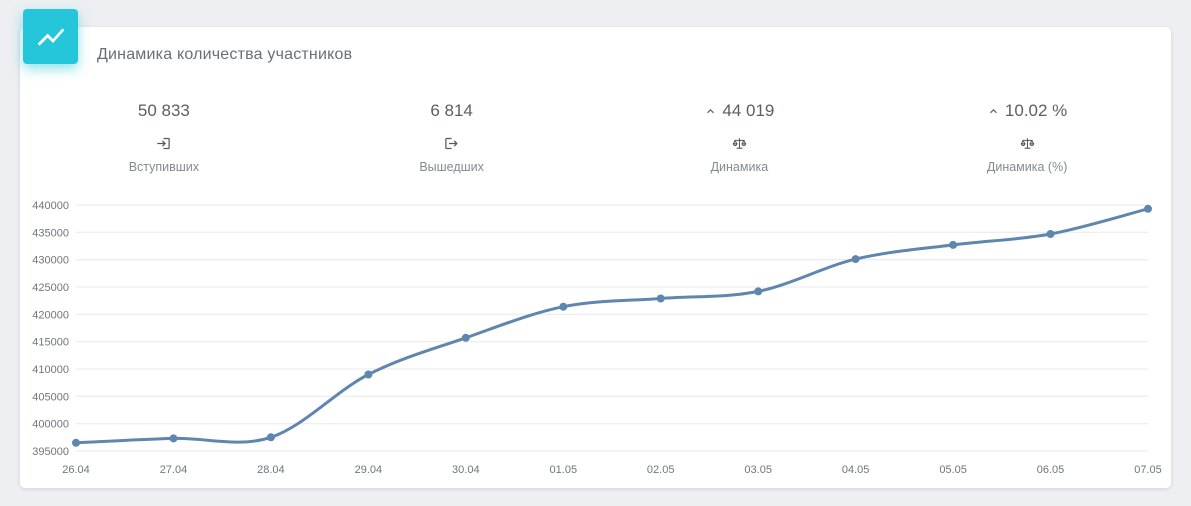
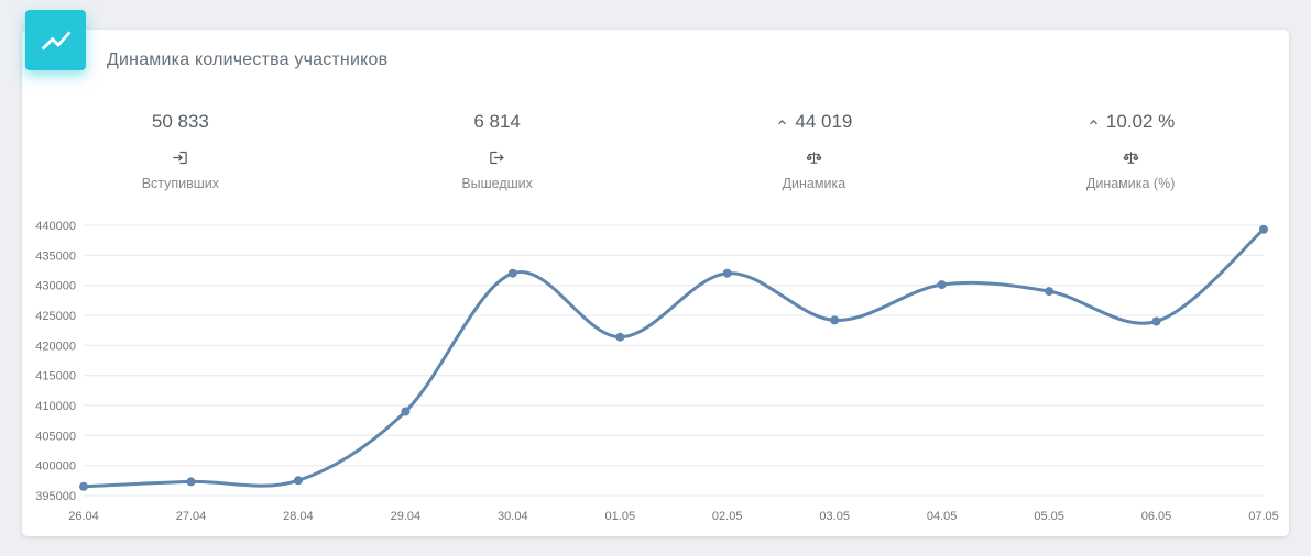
30.04: 416000 -> 432000
02.05: 423000 -> 432000
05.05: 433000 -> 429000
06.05: 435000 -> 424000
